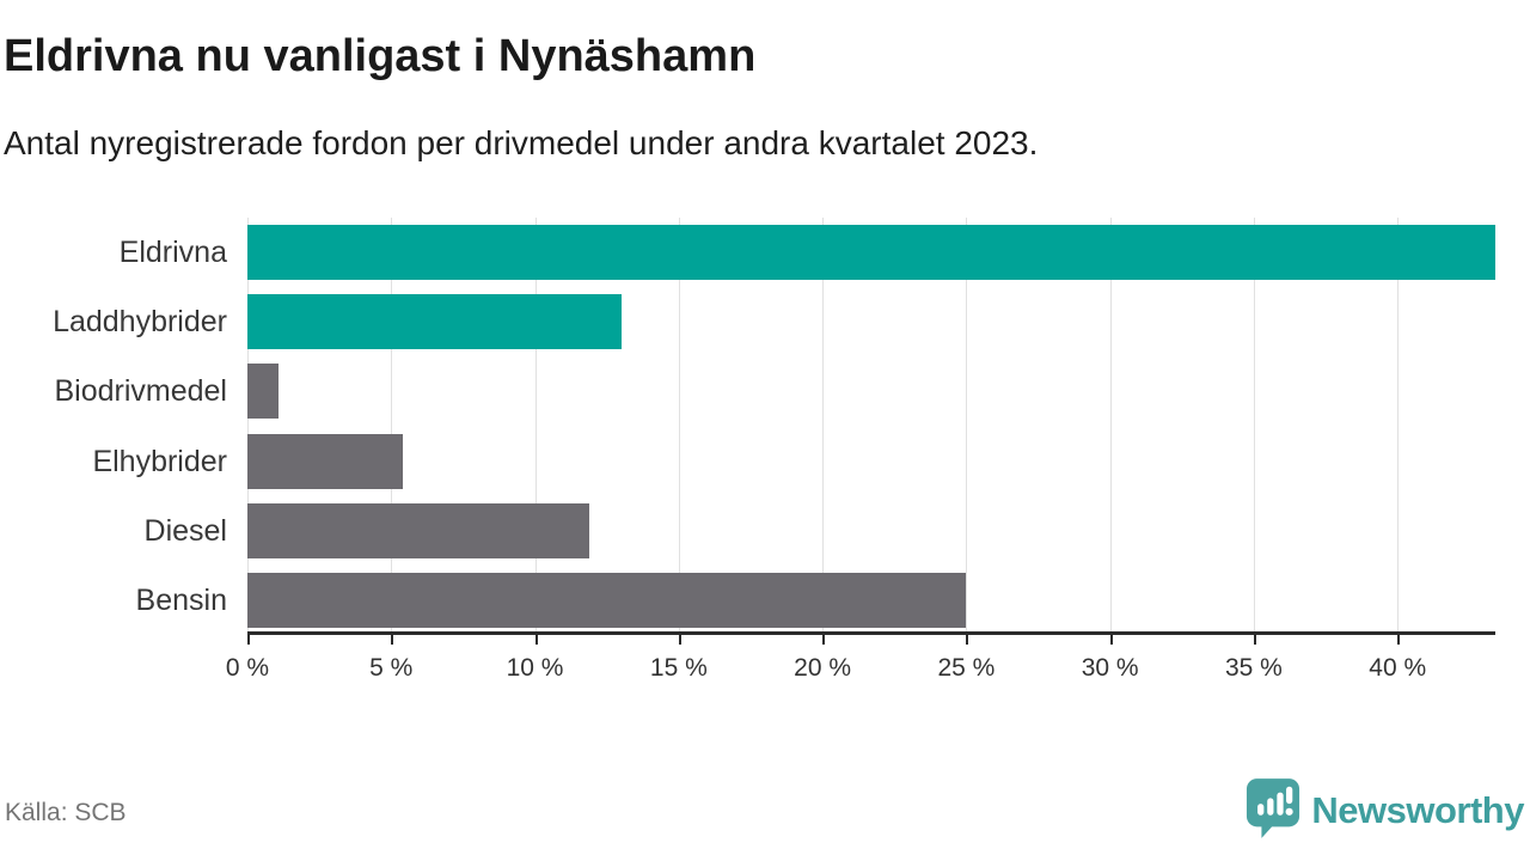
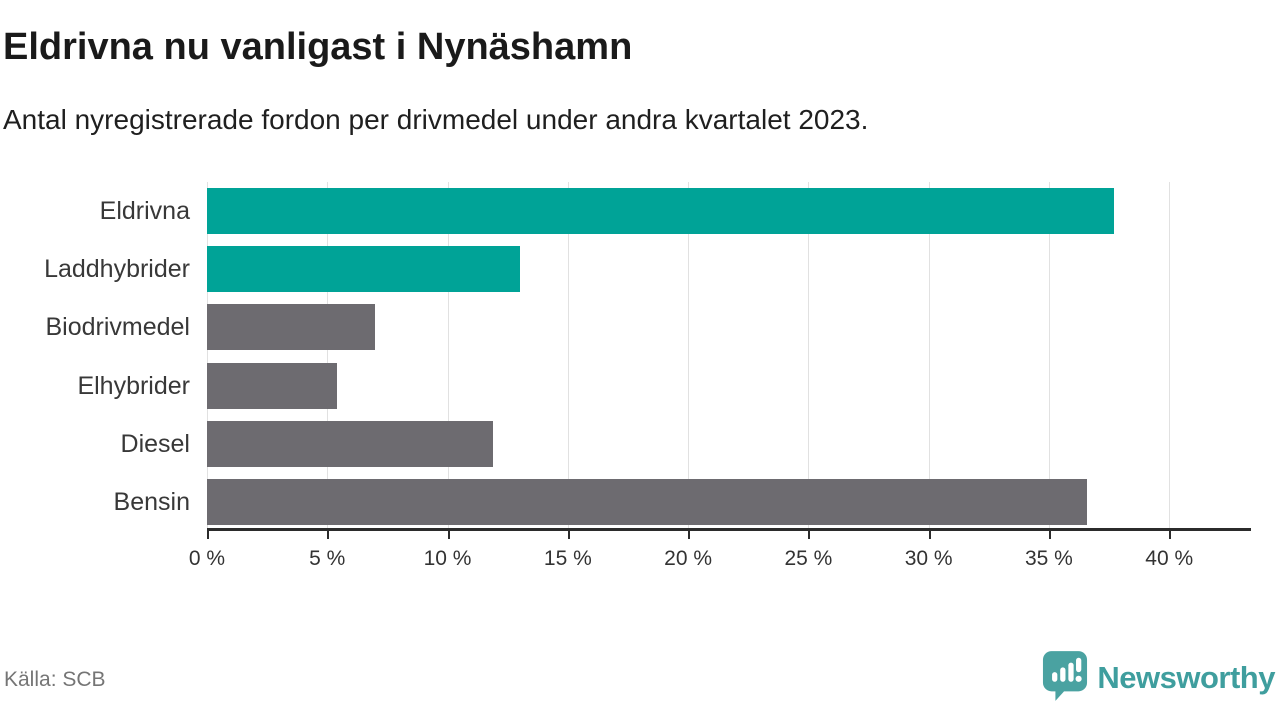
Eldrivna: 43.4% -> 37.7%
Biodrivmedel: 1.1% -> 7.0%
Bensin: 25.0% -> 36.6%
